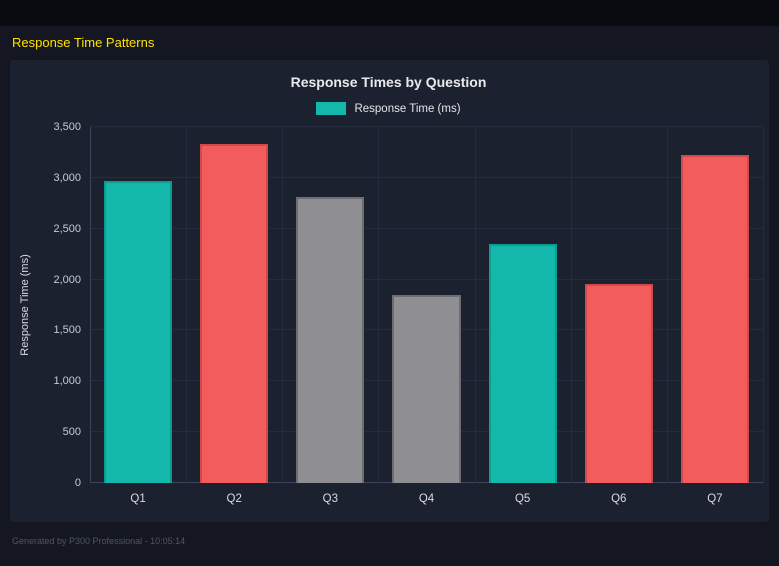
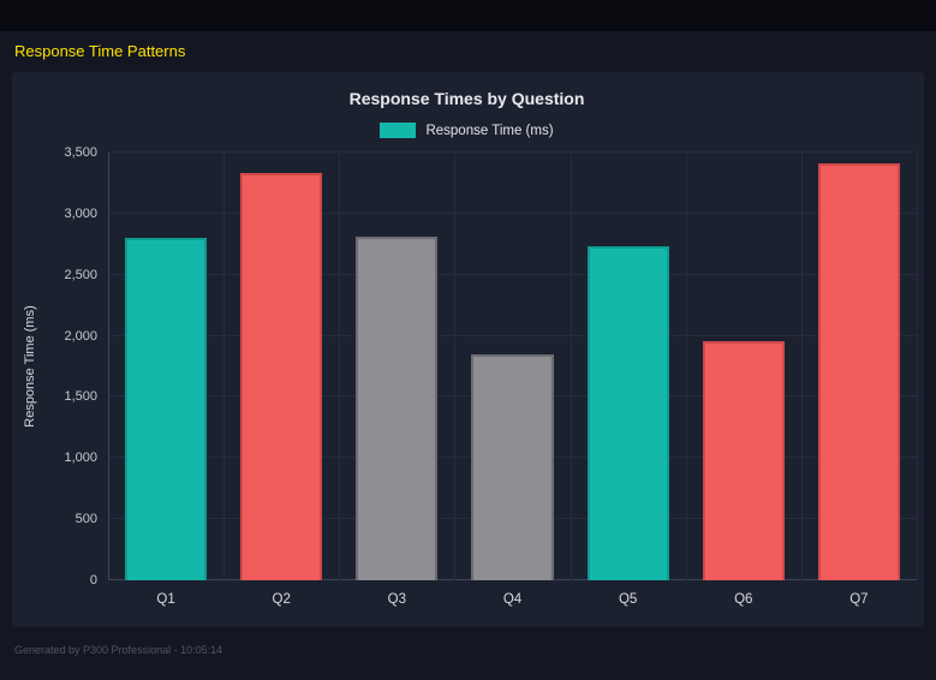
Q1: 2970 -> 2800
Q5: 2350 -> 2730
Q7: 3220 -> 3410
